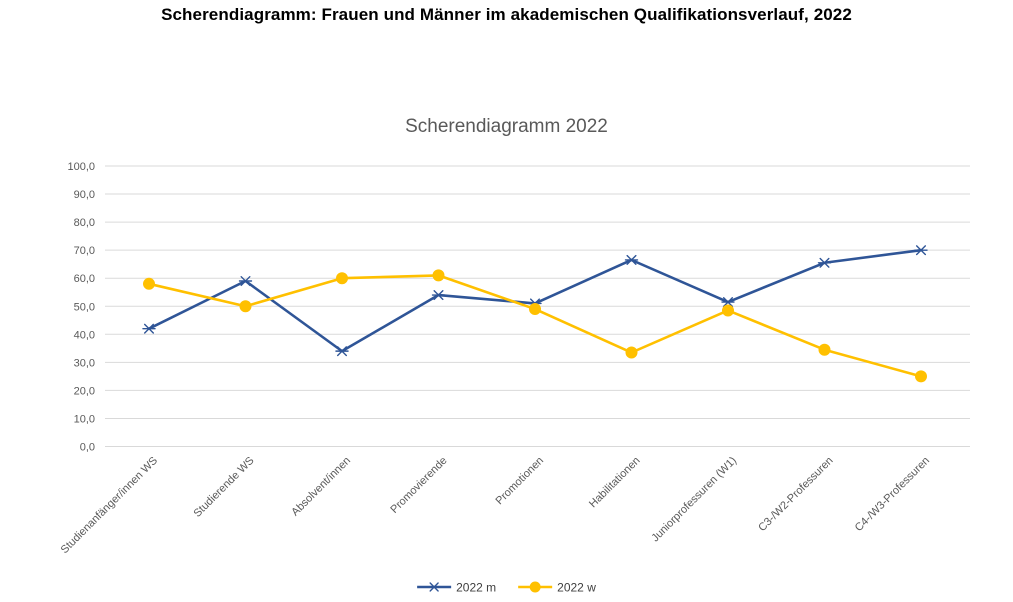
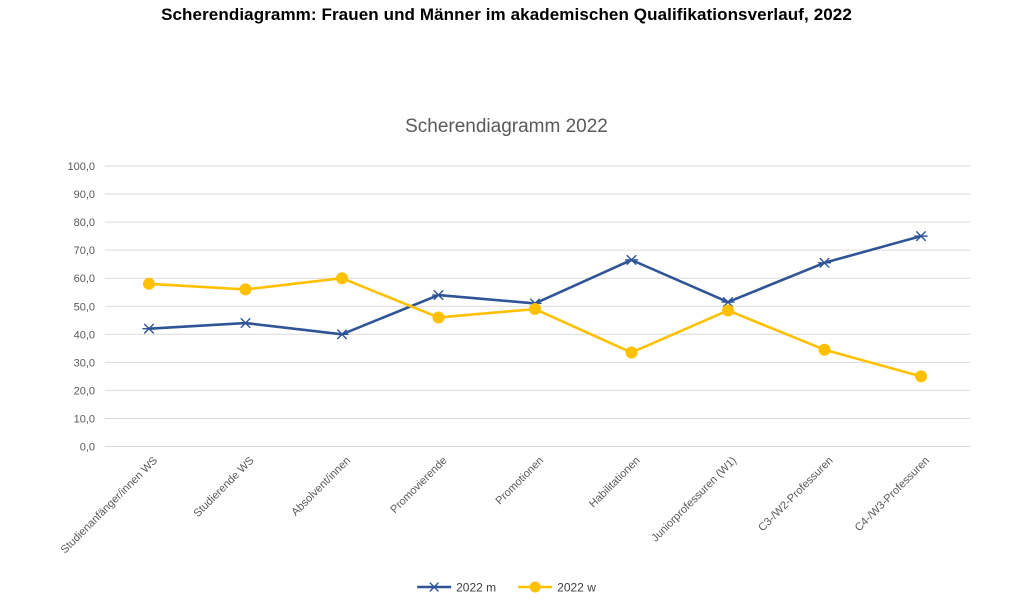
2022 m/Studierende WS: 59 -> 44
2022 w/Studierende WS: 50 -> 56
2022 m/Absolvent/innen: 34 -> 40
2022 w/Promovierende: 61 -> 46
2022 m/C4-/W3-Professuren: 70 -> 75
